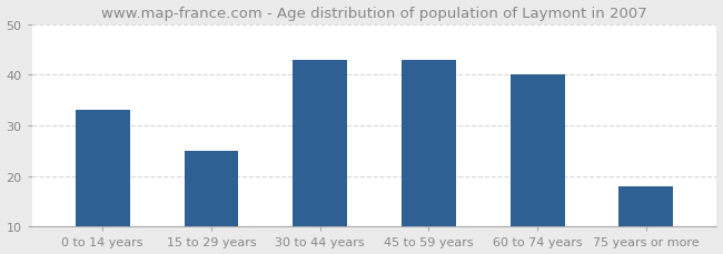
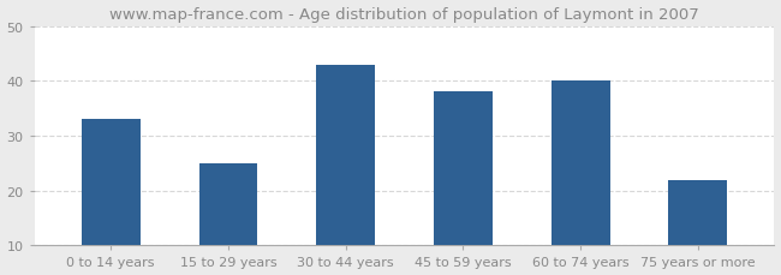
45 to 59 years: 43 -> 38
75 years or more: 18 -> 22
